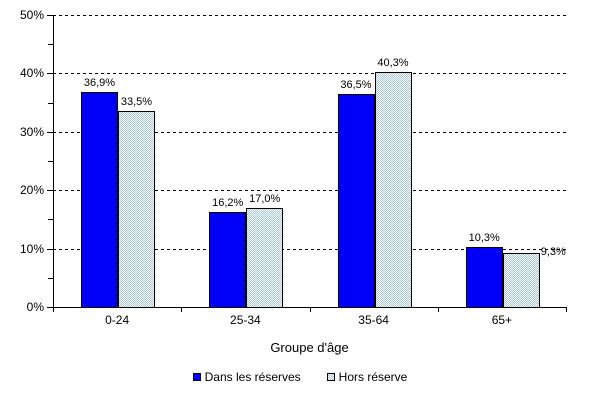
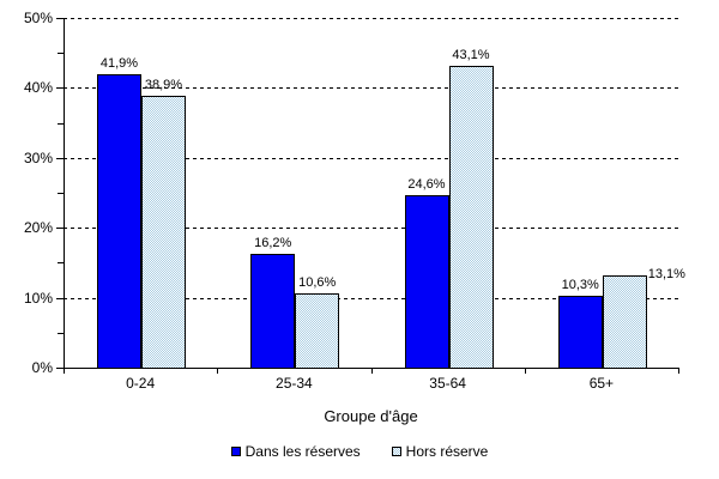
Dans les réserves/0-24: 36,9% -> 41,9%
Hors réserve/0-24: 33,5% -> 38,9%
Hors réserve/25-34: 17,0% -> 10,6%
Dans les réserves/35-64: 36,5% -> 24,6%
Hors réserve/35-64: 40,3% -> 43,1%
Hors réserve/65+: 9,3% -> 13,1%
